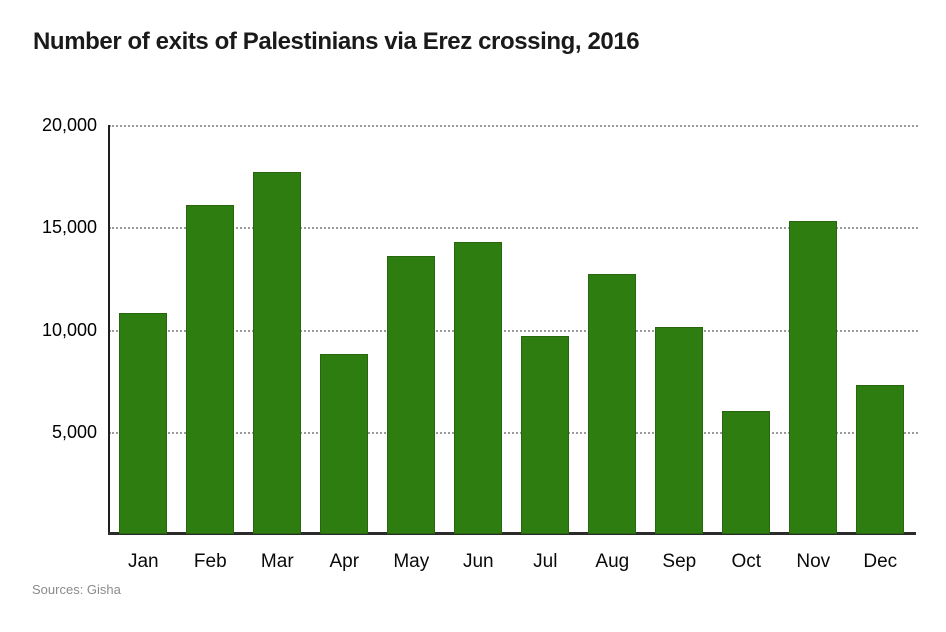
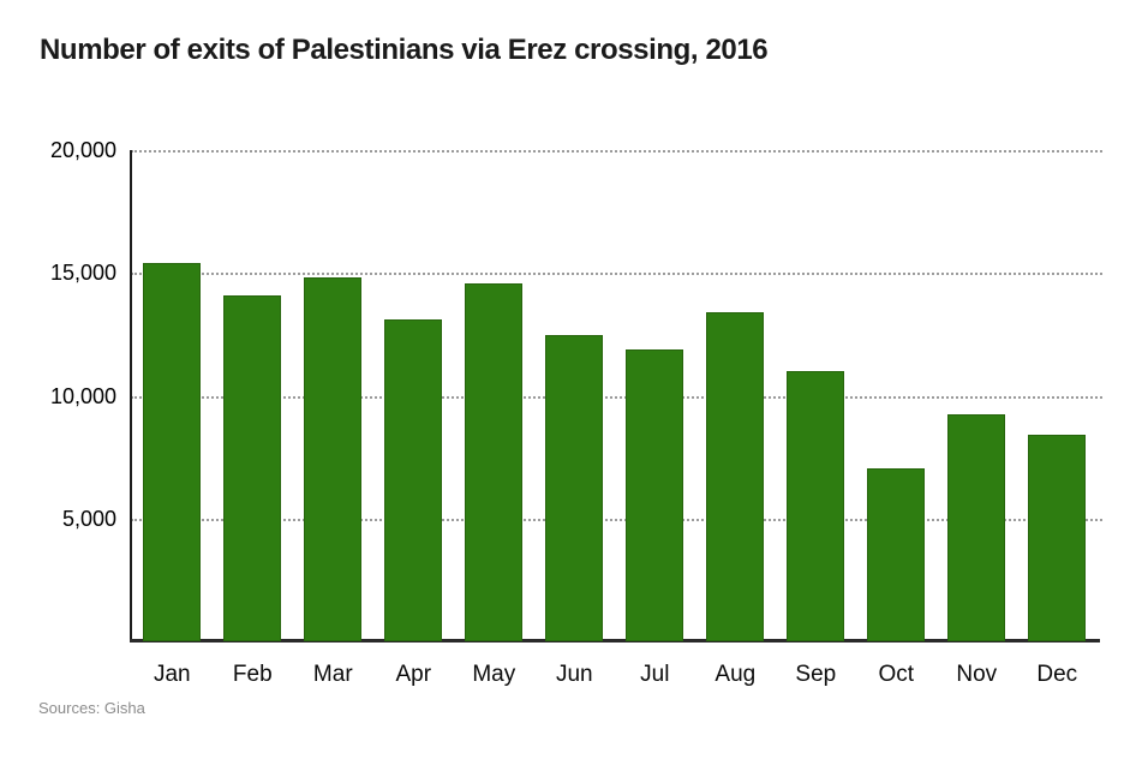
Jan: 10800 -> 15400
Feb: 16100 -> 14100
Mar: 17700 -> 14800
Apr: 8800 -> 13100
May: 13600 -> 14600
Jun: 14300 -> 12400
Jul: 9700 -> 11900
Aug: 12700 -> 13400
Sep: 10100 -> 11000
Oct: 6000 -> 7000
Nov: 15300 -> 9200
Dec: 7300 -> 8400
